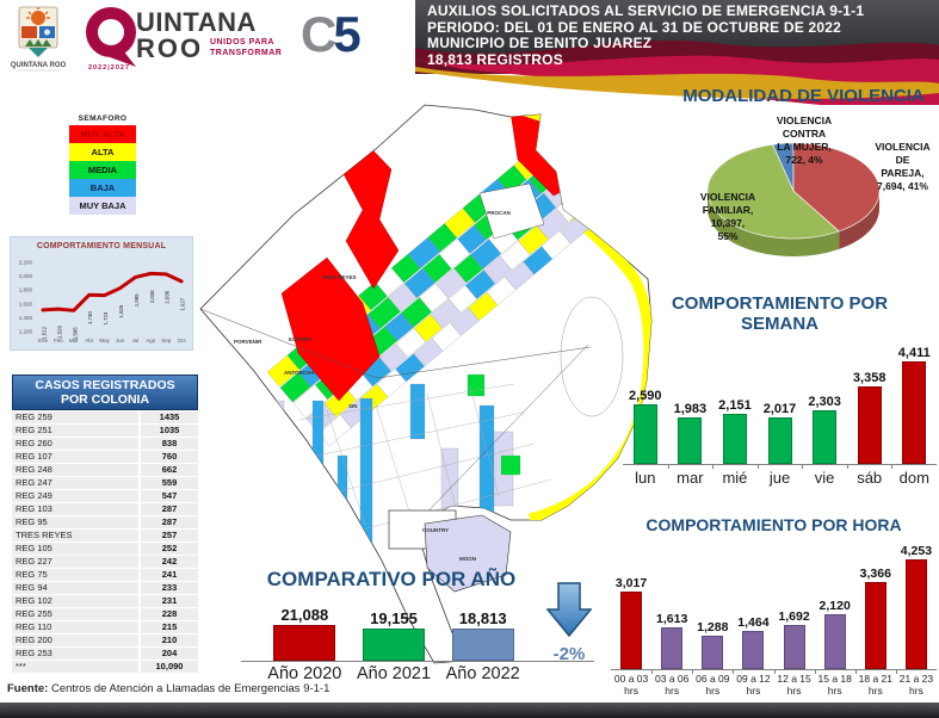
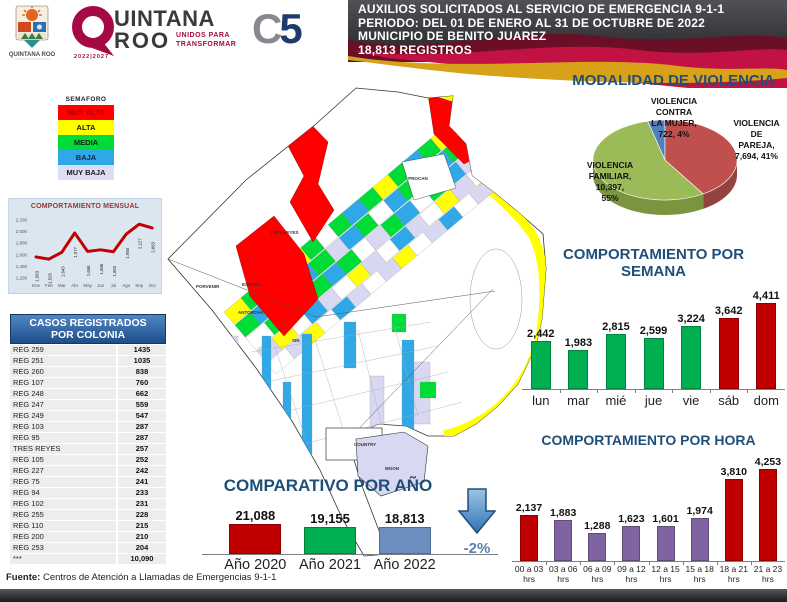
COMPORTAMIENTO MENSUAL/Ene: 1,512 -> 1,563
COMPORTAMIENTO MENSUAL/Mar: 1,505 -> 1,643
COMPORTAMIENTO MENSUAL/Abr: 1,730 -> 1,977
COMPORTAMIENTO MENSUAL/May: 1,723 -> 1,658
COMPORTAMIENTO MENSUAL/Jun: 1,826 -> 1,686
COMPORTAMIENTO MENSUAL/Jul: 1,985 -> 1,652
COMPORTAMIENTO MENSUAL/Ago: 2,038 -> 1,958
COMPORTAMIENTO MENSUAL/Sep: 2,030 -> 2,127
COMPORTAMIENTO MENSUAL/Oct: 1,927 -> 2,063
COMPORTAMIENTO POR SEMANA/lun: 2,590 -> 2,442
COMPORTAMIENTO POR SEMANA/mié: 2,151 -> 2,815
COMPORTAMIENTO POR SEMANA/jue: 2,017 -> 2,599
COMPORTAMIENTO POR SEMANA/vie: 2,303 -> 3,224
COMPORTAMIENTO POR SEMANA/sáb: 3,358 -> 3,642
COMPORTAMIENTO POR HORA/00 a 03 hrs: 3,017 -> 2,137
COMPORTAMIENTO POR HORA/03 a 06 hrs: 1,613 -> 1,883
COMPORTAMIENTO POR HORA/09 a 12 hrs: 1,464 -> 1,623
COMPORTAMIENTO POR HORA/12 a 15 hrs: 1,692 -> 1,601
COMPORTAMIENTO POR HORA/15 a 18 hrs: 2,120 -> 1,974
COMPORTAMIENTO POR HORA/18 a 21 hrs: 3,366 -> 3,810
